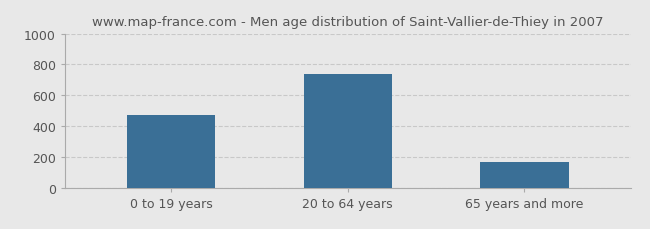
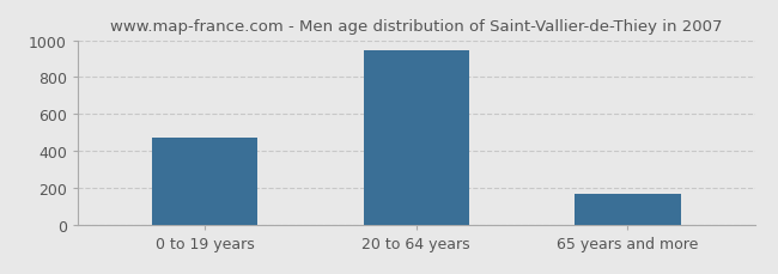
20 to 64 years: 740 -> 940
